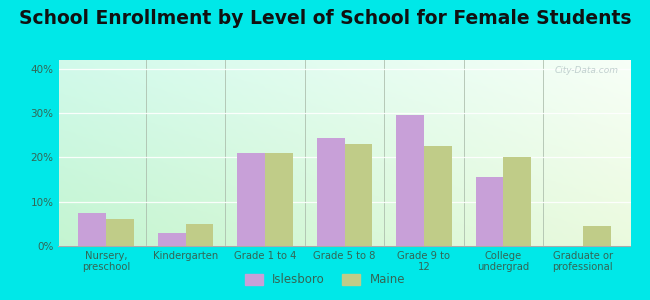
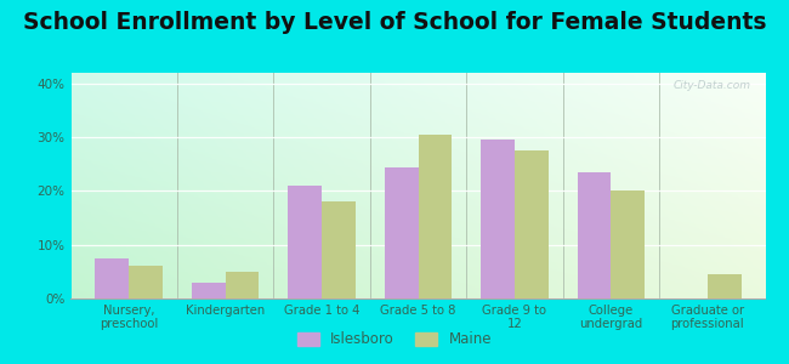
Maine/Grade 1 to 4: 21.0% -> 18.0%
Maine/Grade 5 to 8: 23.0% -> 30.5%
Maine/Grade 9 to 12: 22.5% -> 27.5%
Islesboro/College undergrad: 15.5% -> 23.5%
